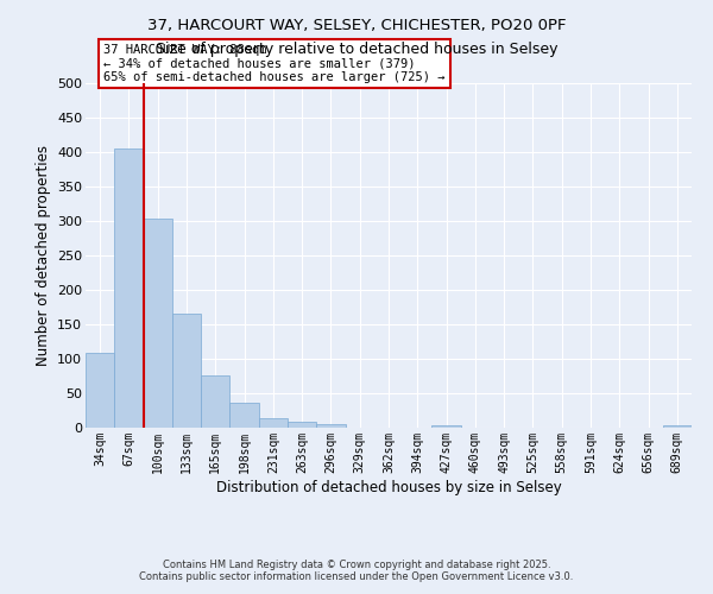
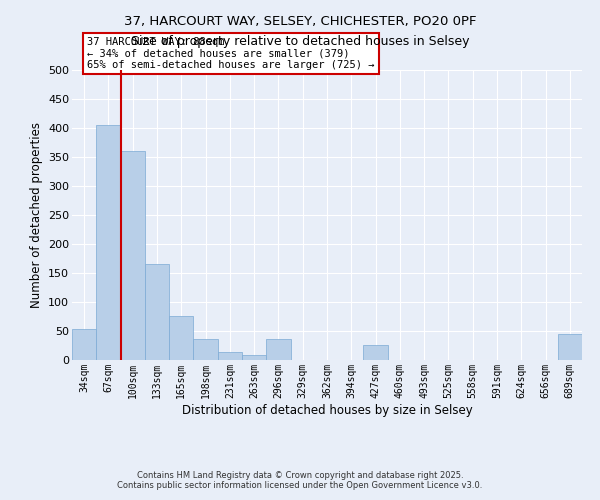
34sqm: 108 -> 54
100sqm: 303 -> 360
296sqm: 5 -> 36
427sqm: 4 -> 26
689sqm: 3 -> 44
